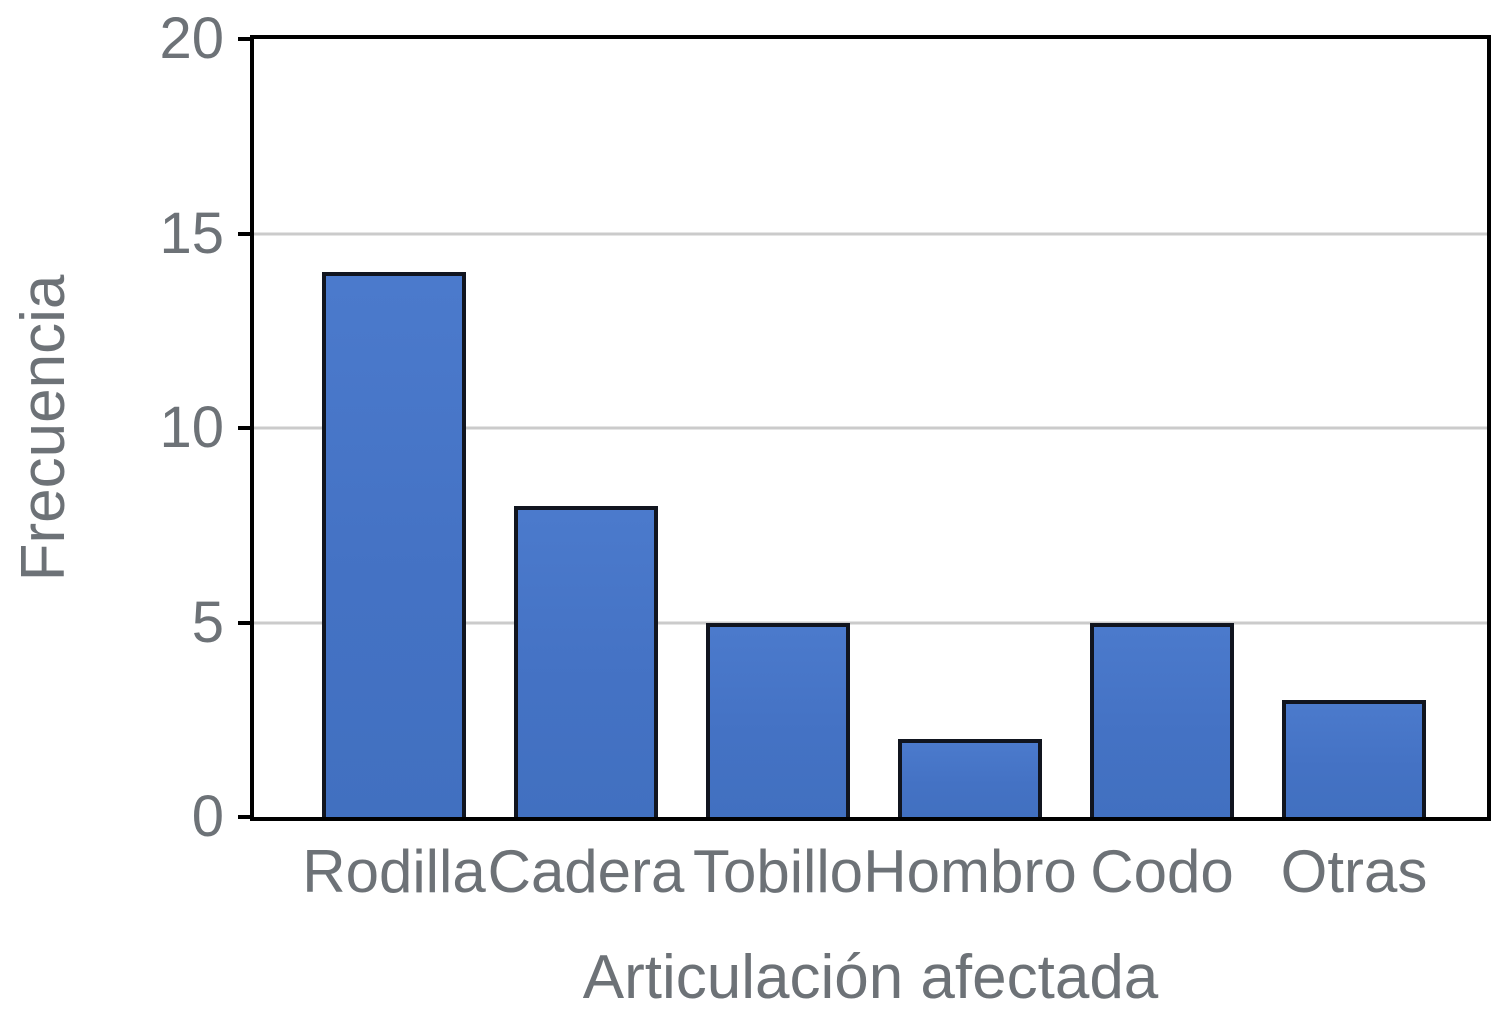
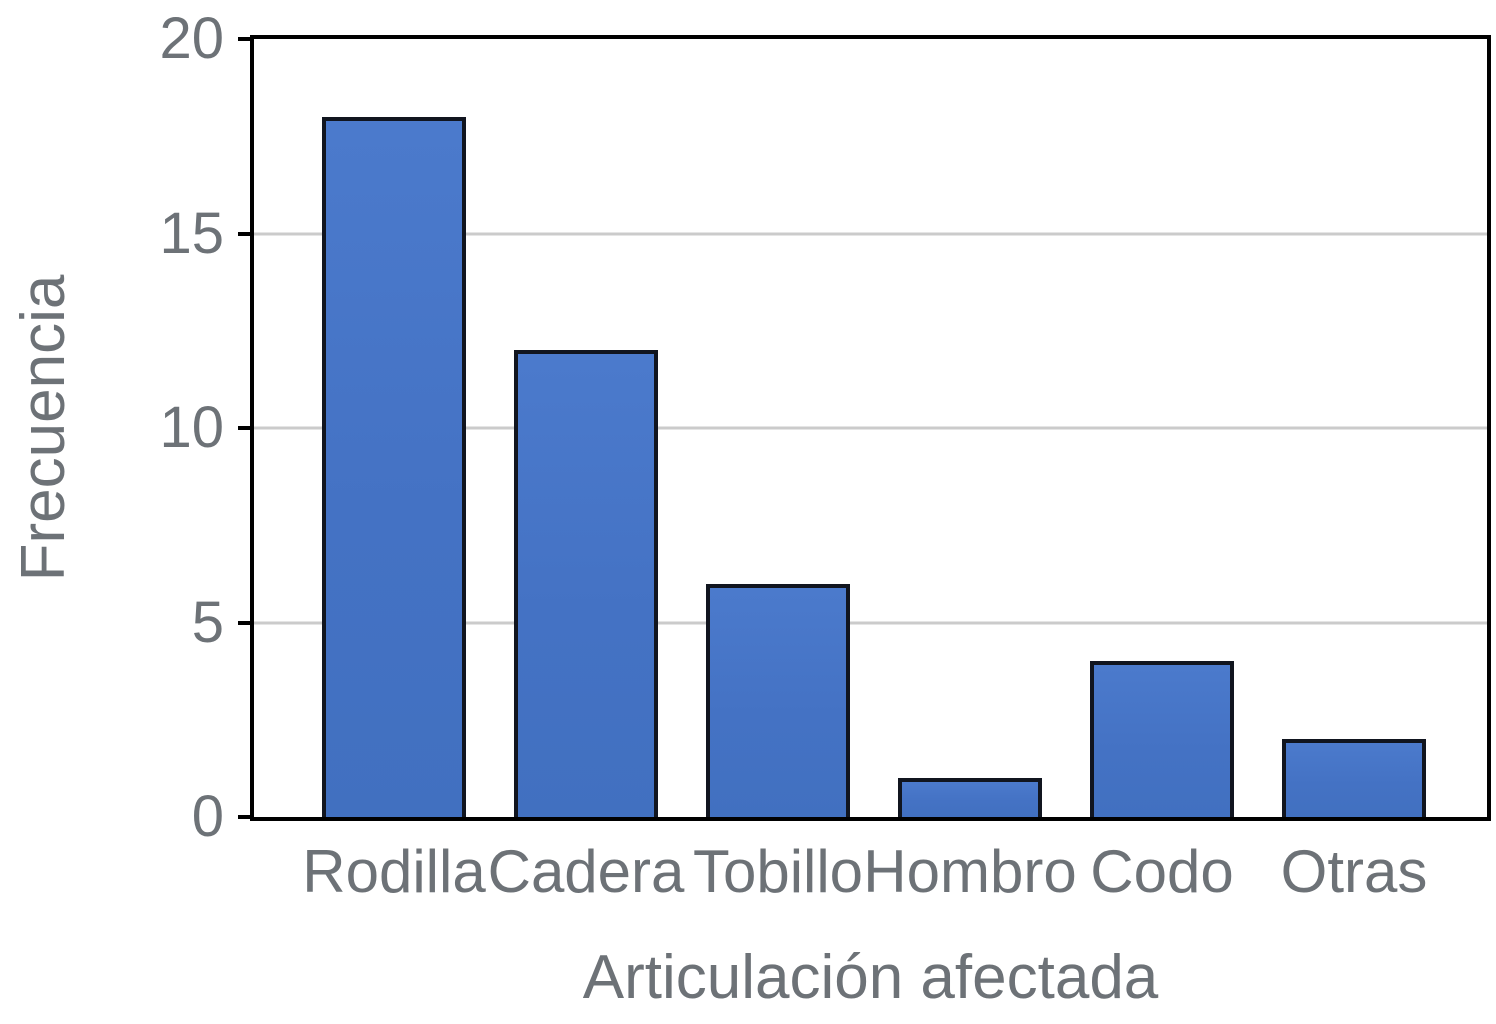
Rodilla: 14 -> 18
Cadera: 8 -> 12
Tobillo: 5 -> 6
Hombro: 2 -> 1
Codo: 5 -> 4
Otras: 3 -> 2
